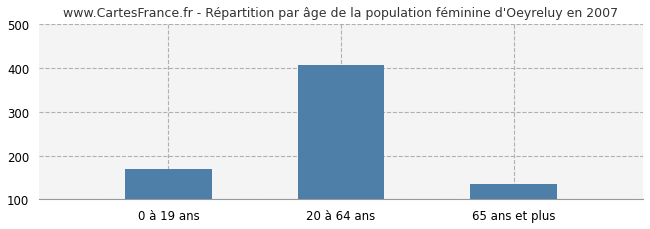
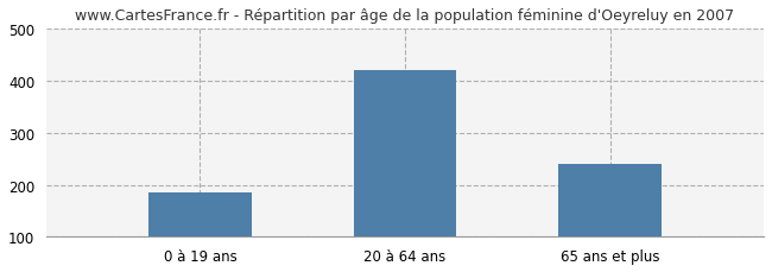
0 à 19 ans: 170 -> 185
20 à 64 ans: 407 -> 420
65 ans et plus: 136 -> 240
